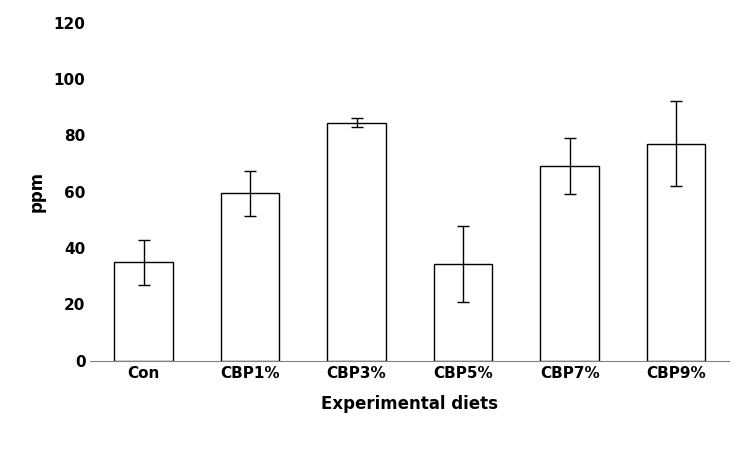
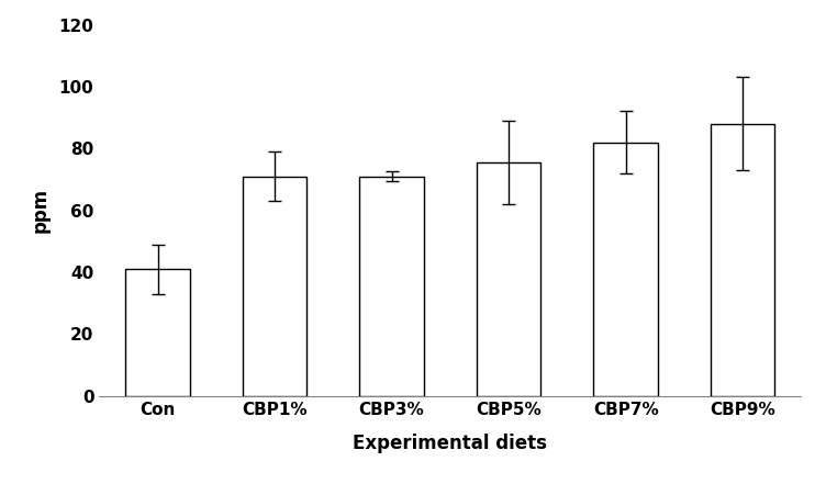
Con: 35.0 -> 41.0
CBP1%: 59.5 -> 71.0
CBP3%: 84.5 -> 71.0
CBP5%: 34.5 -> 75.5
CBP7%: 69.0 -> 82.0
CBP9%: 77.0 -> 88.0
